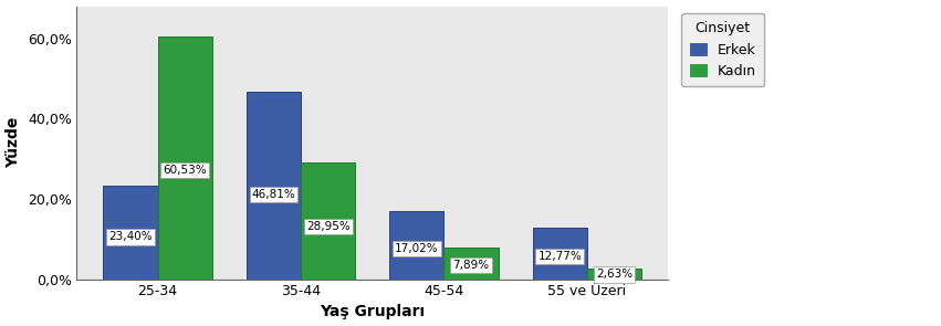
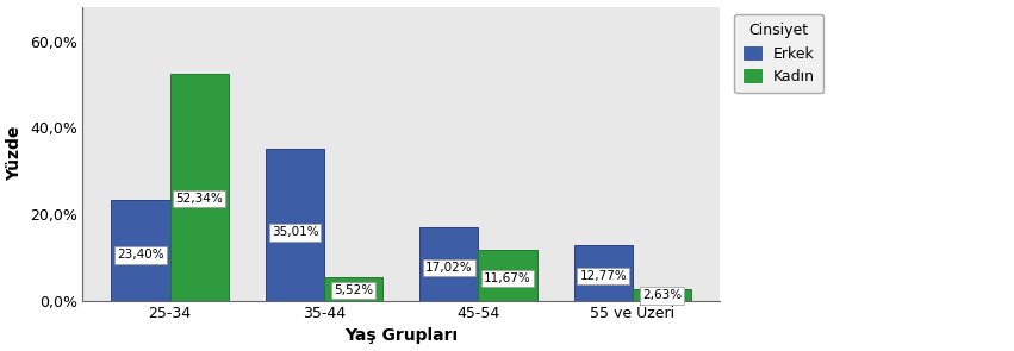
Kadın/25-34: 60,53% -> 52,34%
Erkek/35-44: 46,81% -> 35,01%
Kadın/35-44: 28,95% -> 5,52%
Kadın/45-54: 7,89% -> 11,67%
